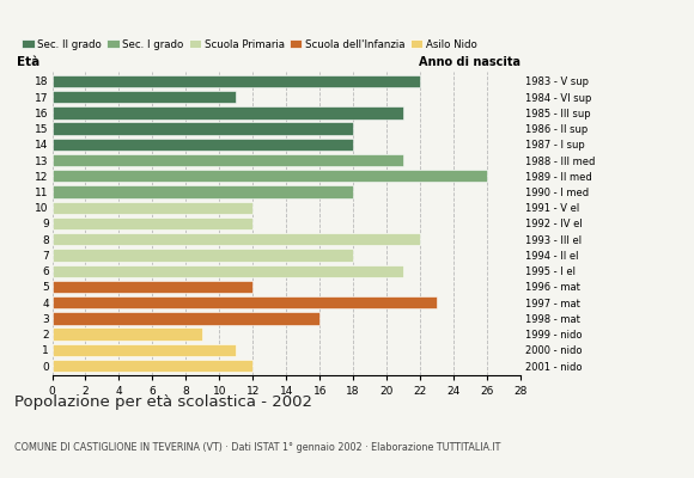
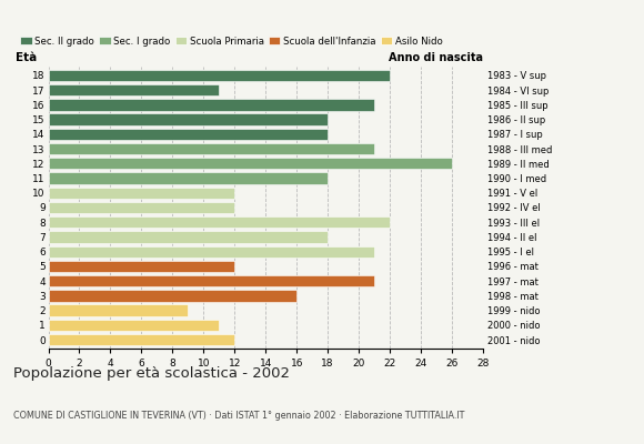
4: 23 -> 21
